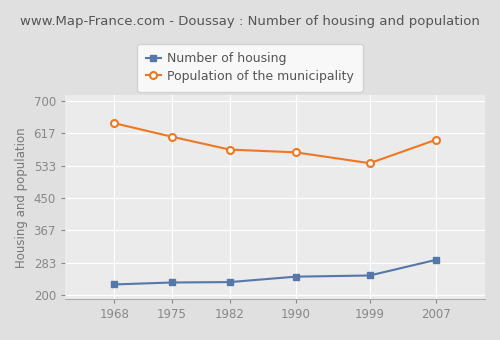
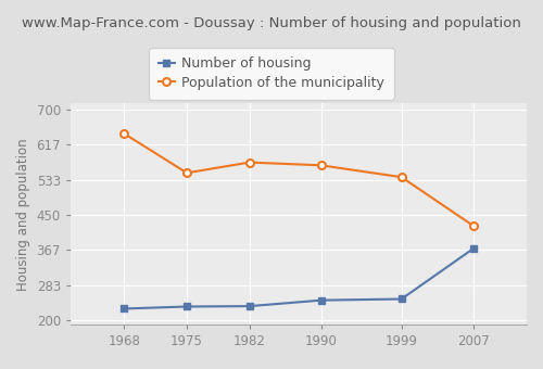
Population of the municipality/1975: 608 -> 550
Number of housing/2007: 291 -> 370
Population of the municipality/2007: 600 -> 425
